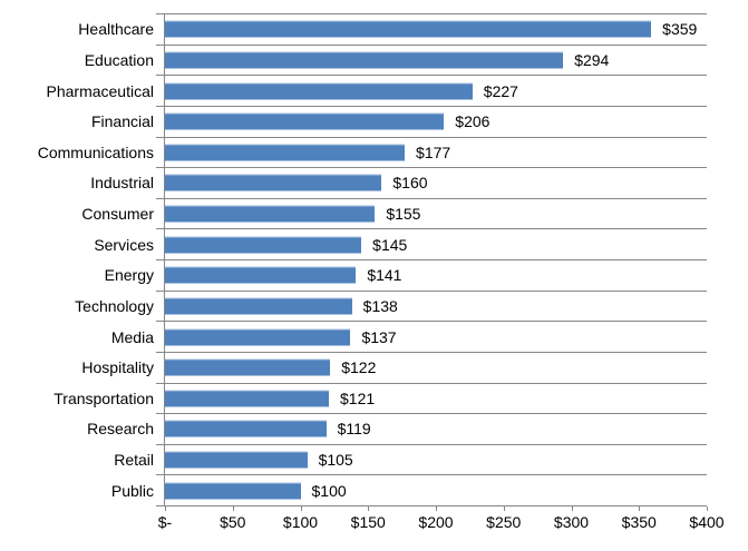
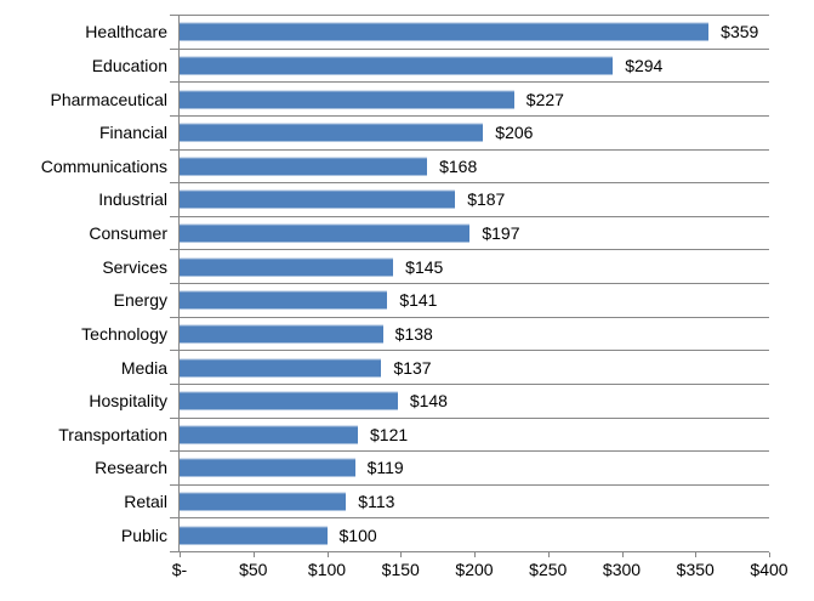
Communications: $177 -> $168
Industrial: $160 -> $187
Consumer: $155 -> $197
Hospitality: $122 -> $148
Retail: $105 -> $113
